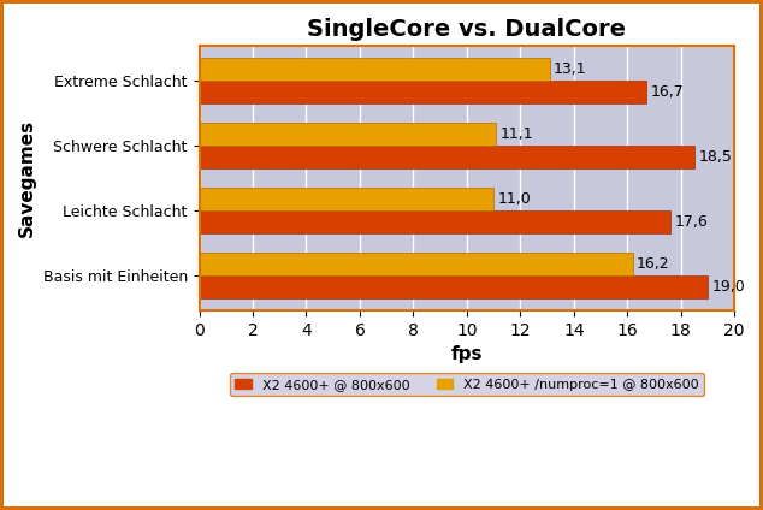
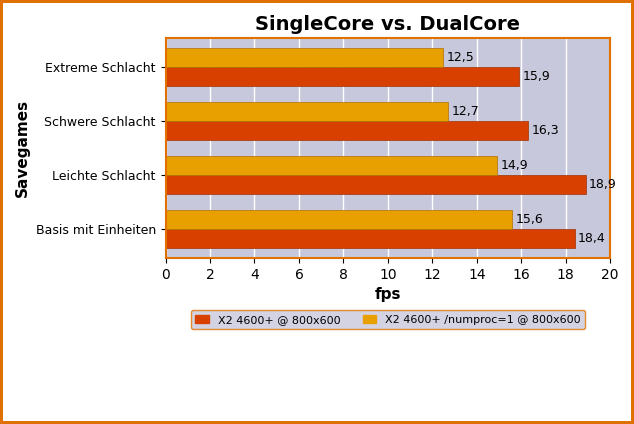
X2 4600+ /numproc=1 @ 800x600/Extreme Schlacht: 13,1 -> 12,5
X2 4600+ @ 800x600/Extreme Schlacht: 16,7 -> 15,9
X2 4600+ /numproc=1 @ 800x600/Schwere Schlacht: 11,1 -> 12,7
X2 4600+ @ 800x600/Schwere Schlacht: 18,5 -> 16,3
X2 4600+ /numproc=1 @ 800x600/Leichte Schlacht: 11,0 -> 14,9
X2 4600+ @ 800x600/Leichte Schlacht: 17,6 -> 18,9
X2 4600+ /numproc=1 @ 800x600/Basis mit Einheiten: 16,2 -> 15,6
X2 4600+ @ 800x600/Basis mit Einheiten: 19,0 -> 18,4
